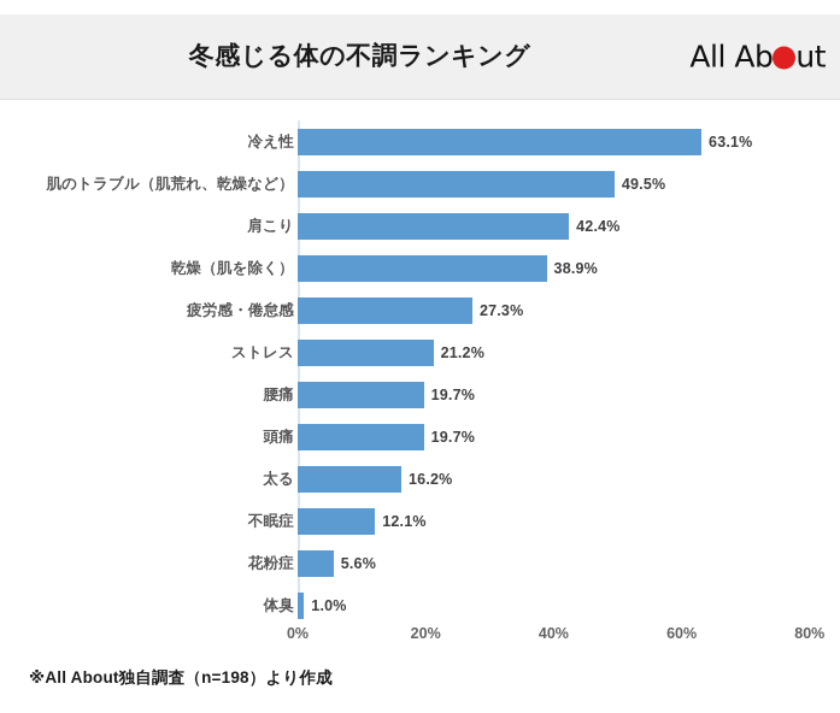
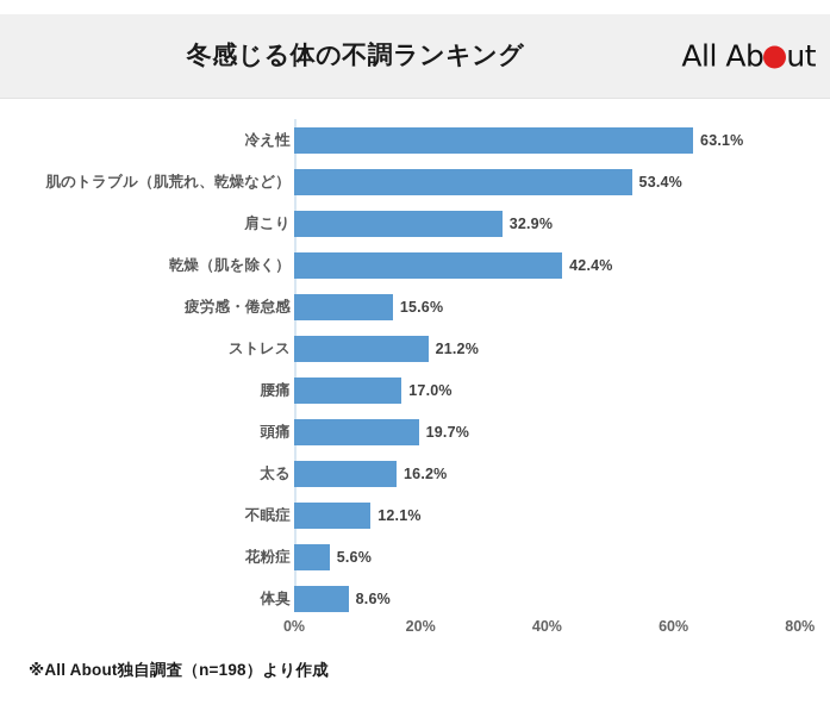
肌のトラブル（肌荒れ、乾燥など）: 49.5% -> 53.4%
肩こり: 42.4% -> 32.9%
乾燥（肌を除く）: 38.9% -> 42.4%
疲労感・倦怠感: 27.3% -> 15.6%
腰痛: 19.7% -> 17.0%
体臭: 1.0% -> 8.6%
